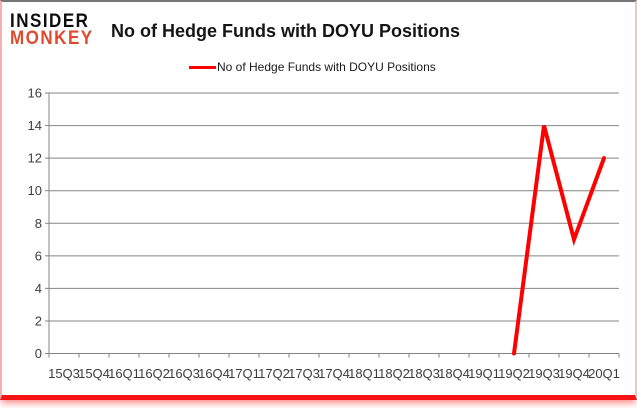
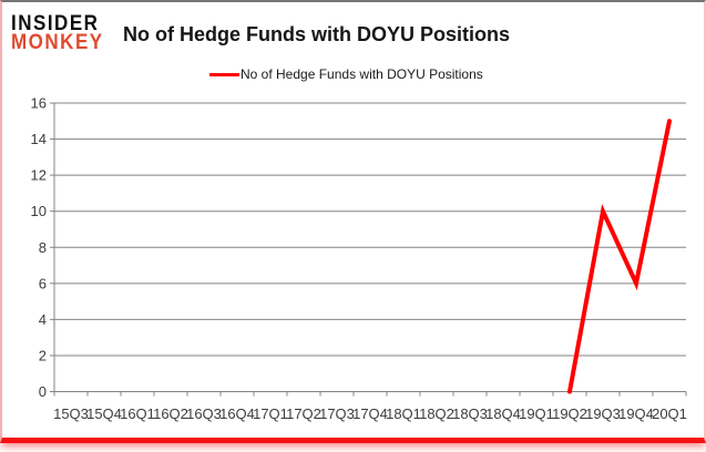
19Q3: 14 -> 10
19Q4: 7 -> 6
20Q1: 12 -> 15
